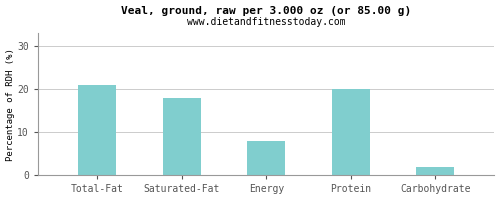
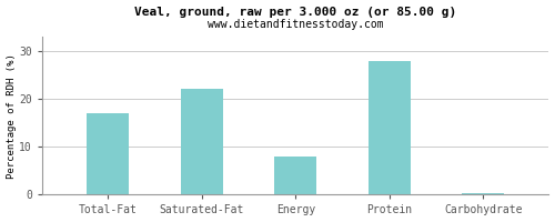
Total-Fat: 21.0 -> 17.0
Saturated-Fat: 18.0 -> 22.0
Protein: 20.0 -> 28.0
Carbohydrate: 2.0 -> 0.3
